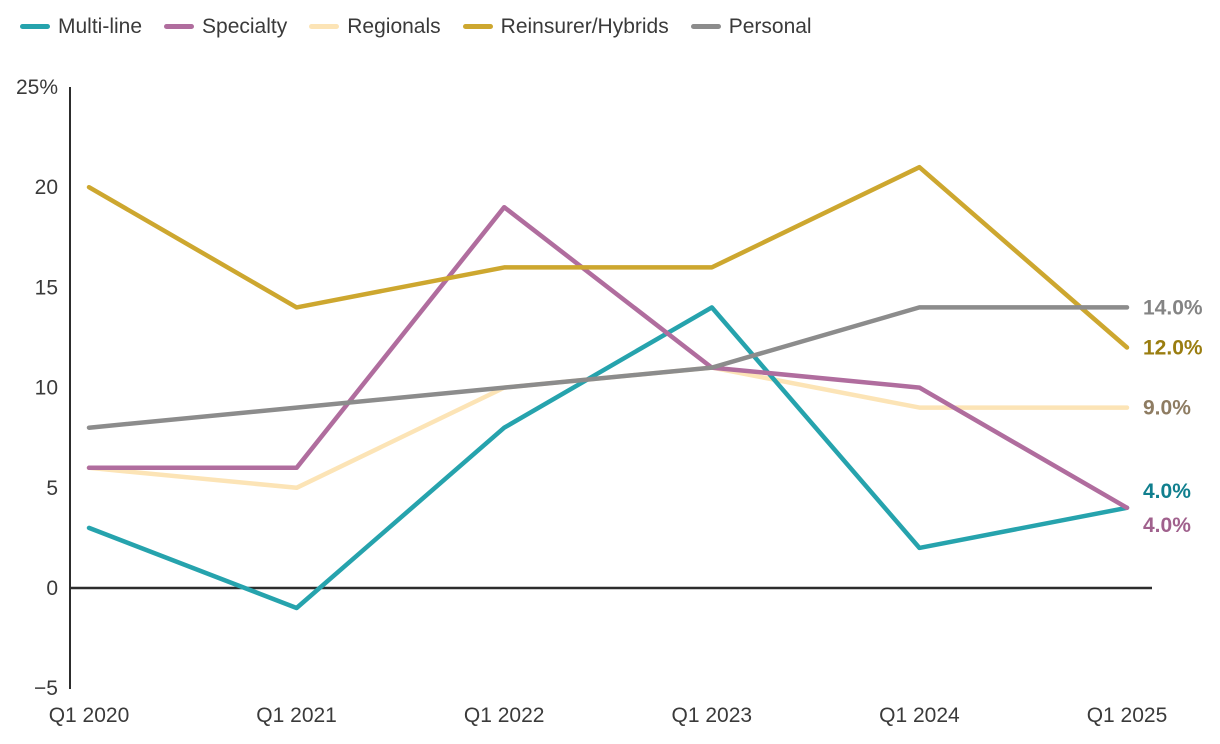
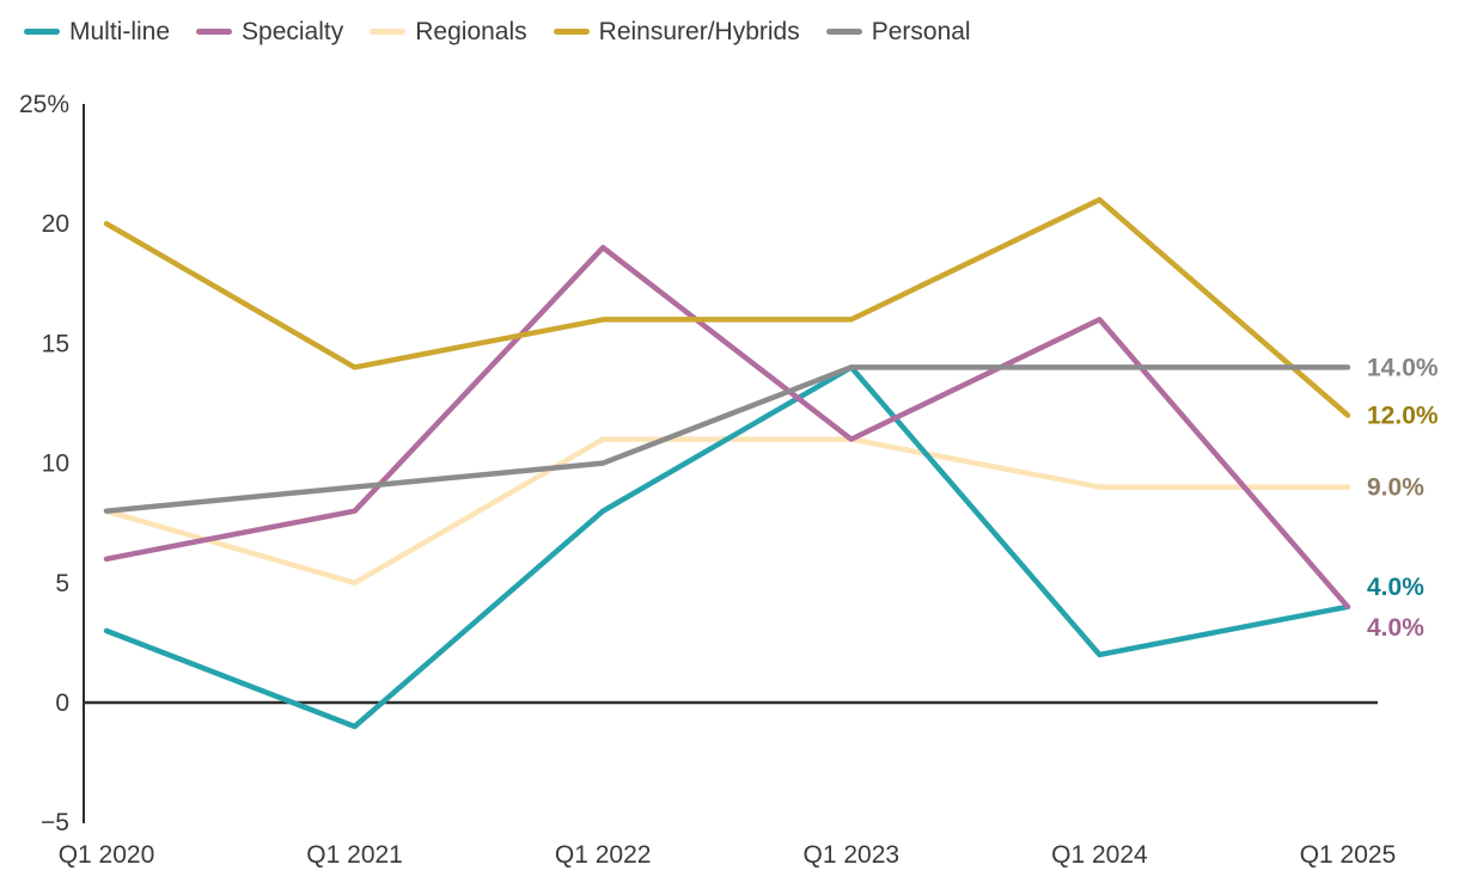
Regionals/Q1 2020: 6% -> 8%
Specialty/Q1 2021: 6% -> 8%
Regionals/Q1 2022: 10% -> 11%
Personal/Q1 2023: 11% -> 14%
Specialty/Q1 2024: 10% -> 16%
